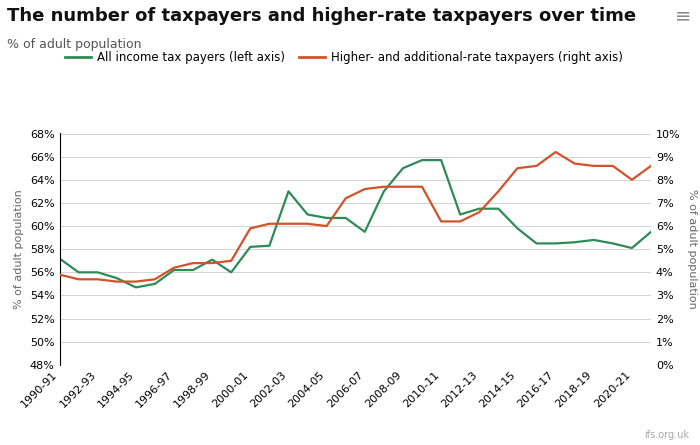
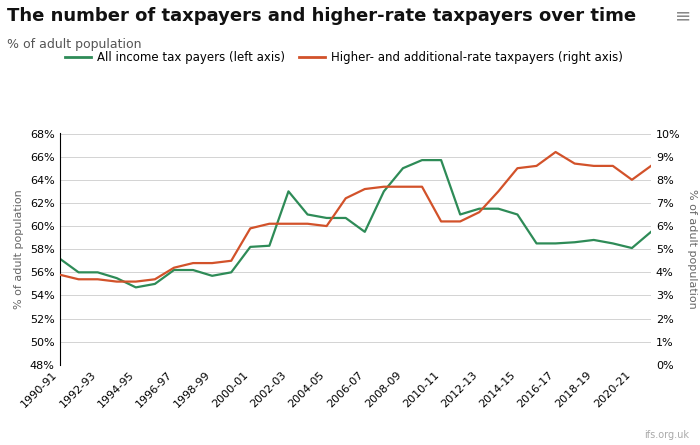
All income tax payers (left axis)/1998-99: 57.1% -> 55.7%
All income tax payers (left axis)/2014-15: 59.8% -> 61.0%
